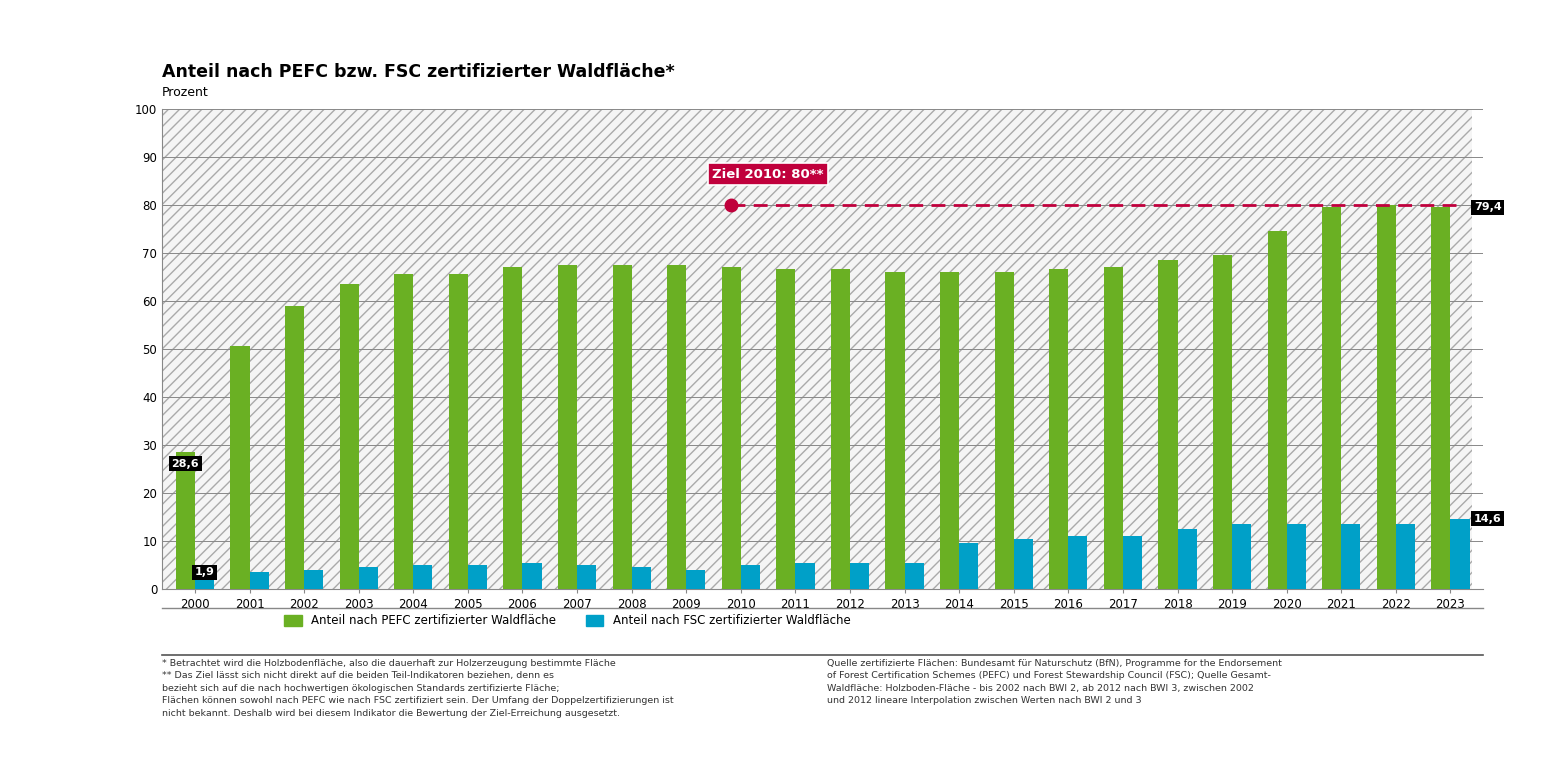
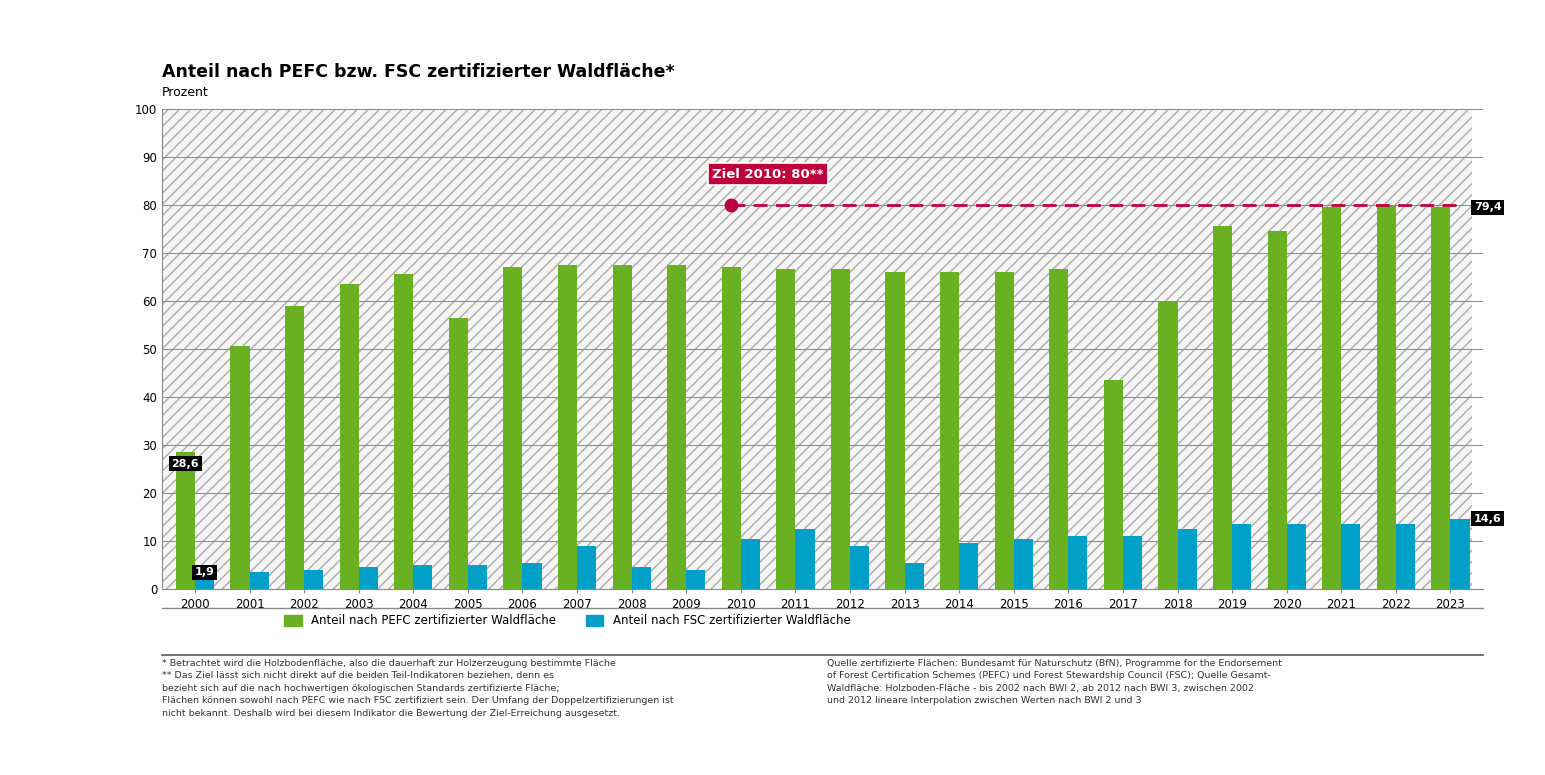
Anteil nach PEFC zertifizierter Waldfläche/2005: 65.5 -> 56.5
Anteil nach FSC zertifizierter Waldfläche/2007: 5.0 -> 9.0
Anteil nach FSC zertifizierter Waldfläche/2010: 5.0 -> 10.5
Anteil nach FSC zertifizierter Waldfläche/2011: 5.5 -> 12.5
Anteil nach FSC zertifizierter Waldfläche/2012: 5.5 -> 9.0
Anteil nach PEFC zertifizierter Waldfläche/2017: 67.0 -> 43.5
Anteil nach PEFC zertifizierter Waldfläche/2018: 68.5 -> 60.0
Anteil nach PEFC zertifizierter Waldfläche/2019: 69.5 -> 75.5
